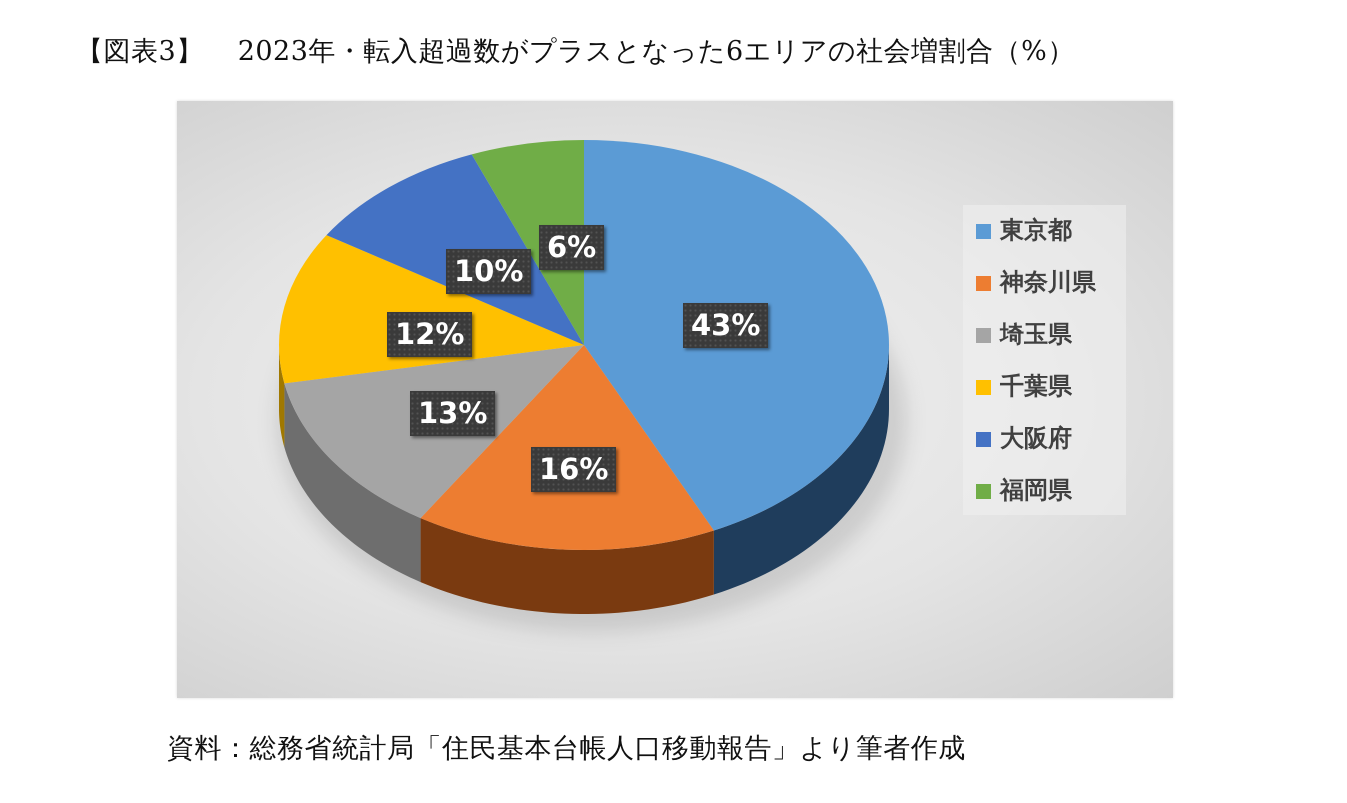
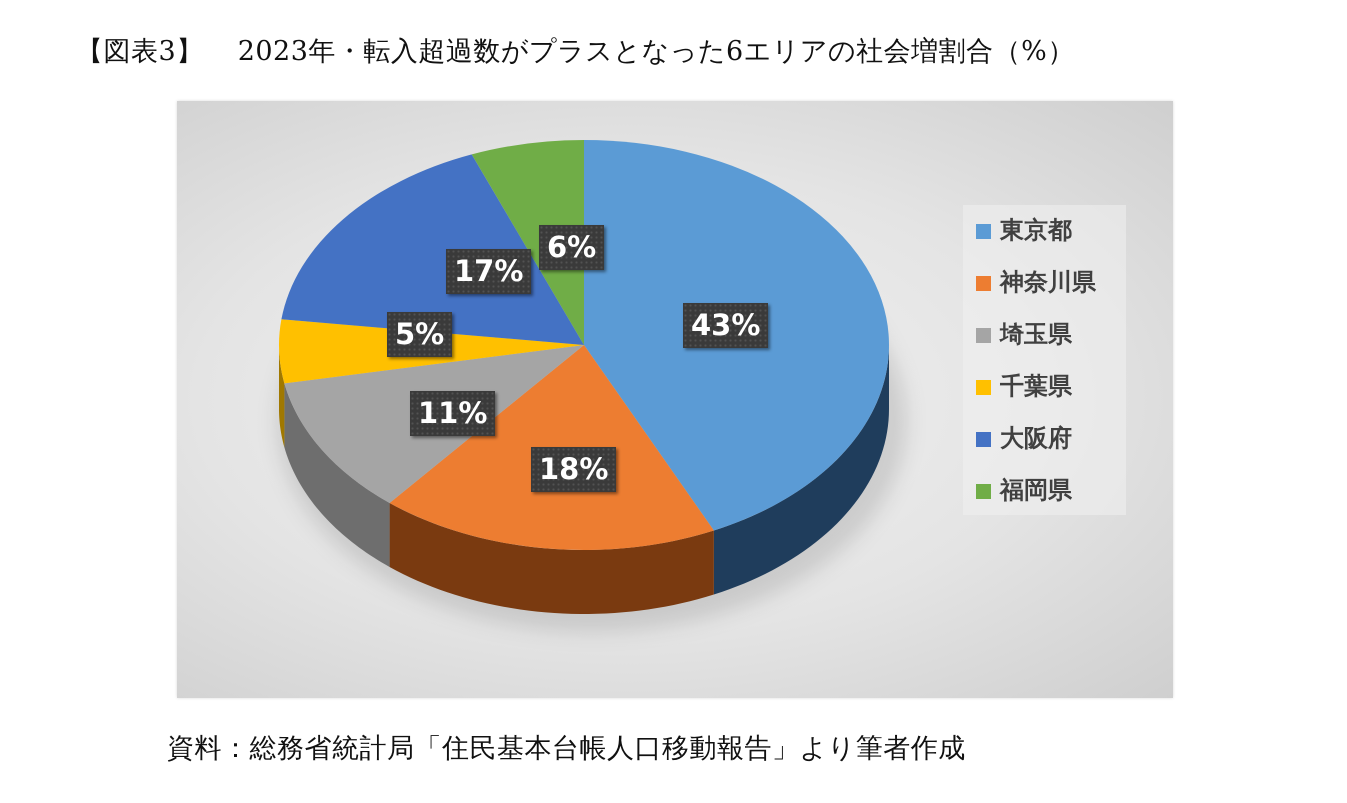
神奈川県: 16% -> 18%
埼玉県: 13% -> 11%
千葉県: 12% -> 5%
大阪府: 10% -> 17%
